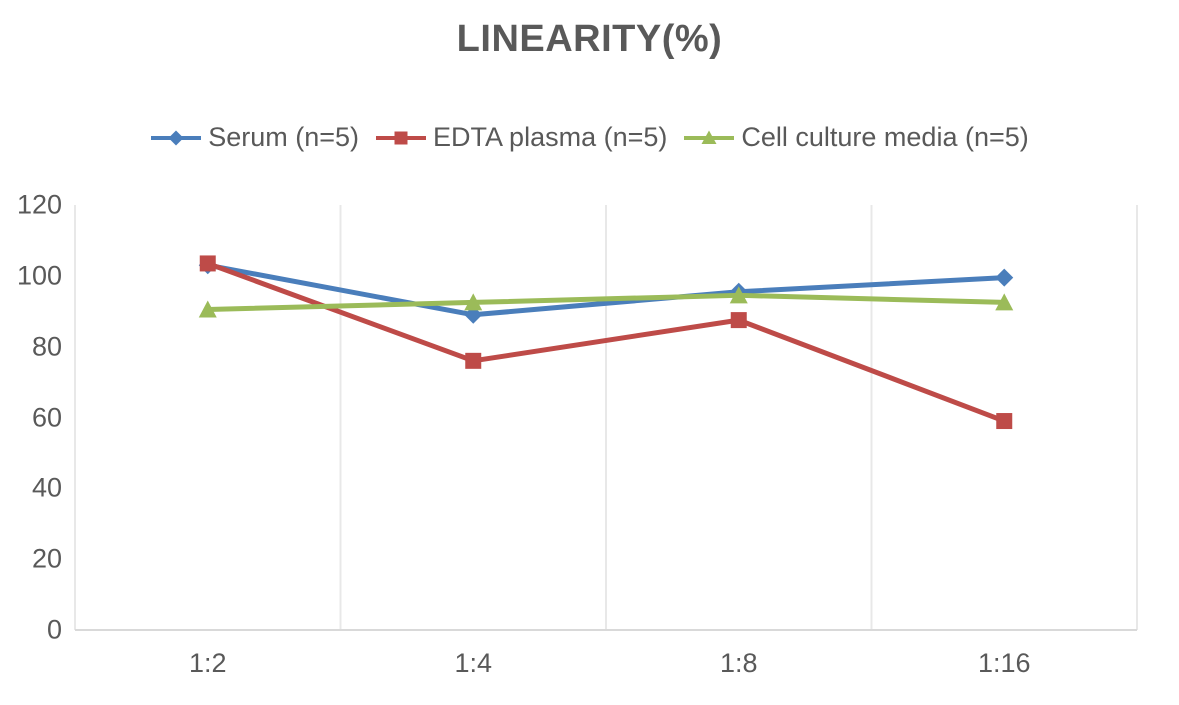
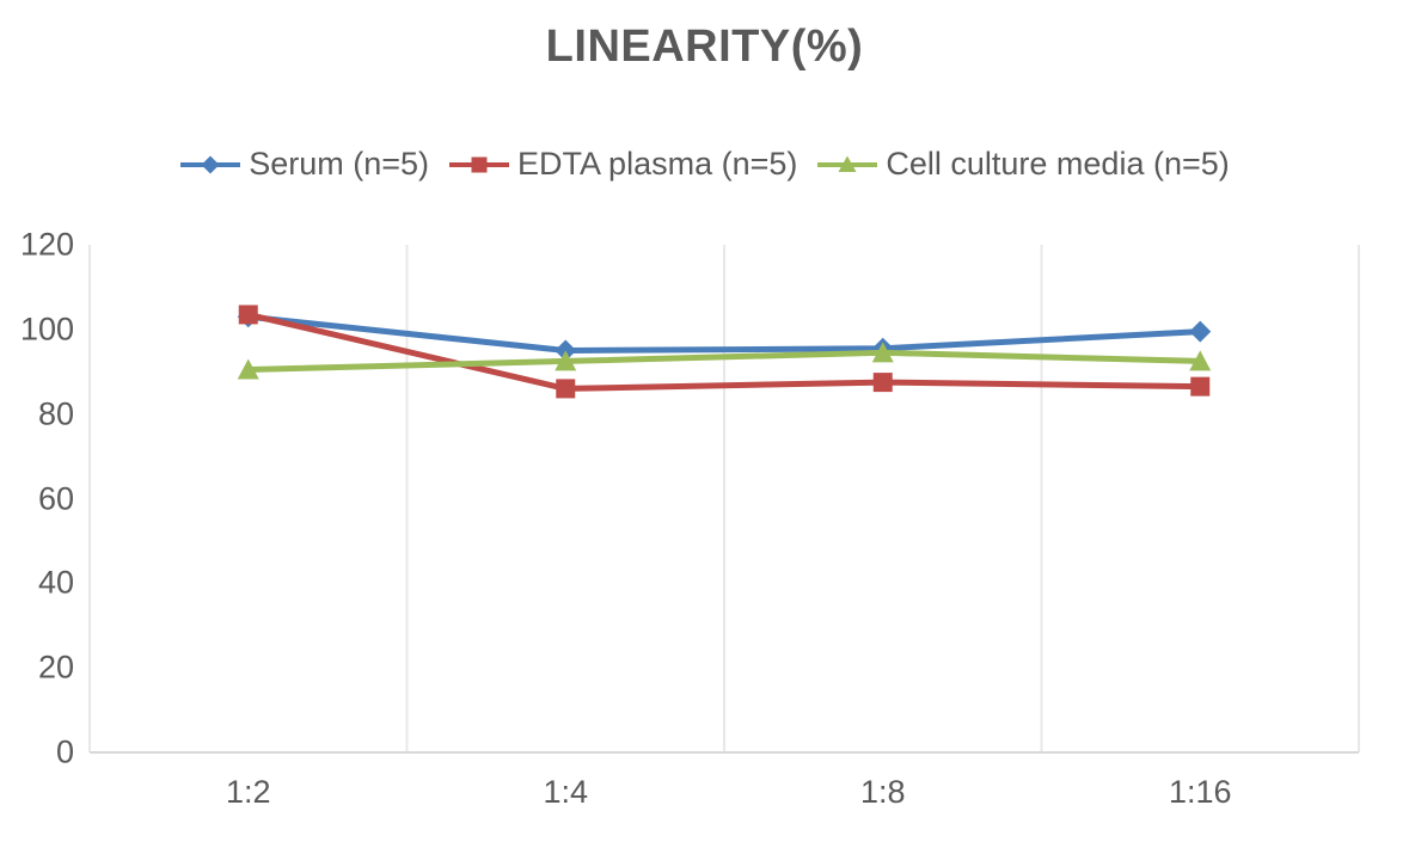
Serum (n=5)/1:4: 89 -> 95
EDTA plasma (n=5)/1:4: 76 -> 86
EDTA plasma (n=5)/1:16: 59 -> 86
